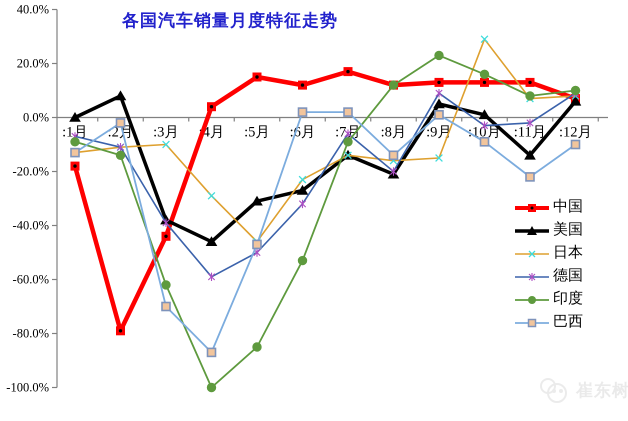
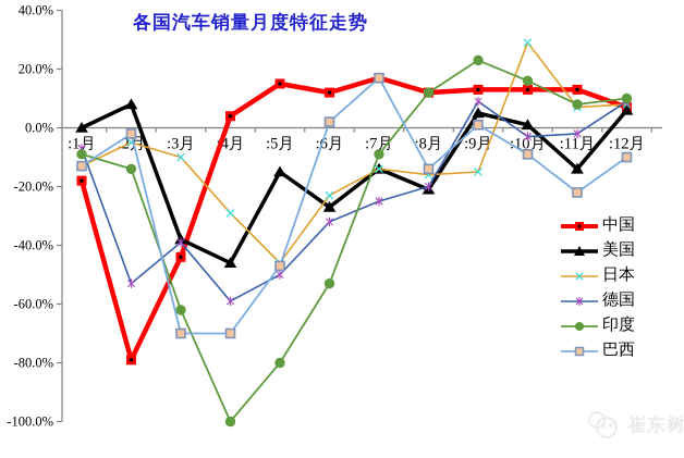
日本/:2月: -11% -> -5%
德国/:2月: -11% -> -53%
巴西/:4月: -87% -> -70%
美国/:5月: -31% -> -15%
印度/:5月: -85% -> -80%
德国/:7月: -6% -> -25%
巴西/:7月: 2% -> 17%
